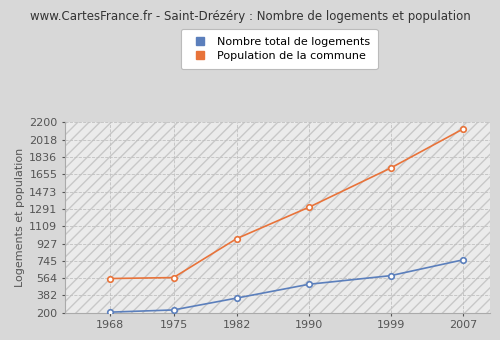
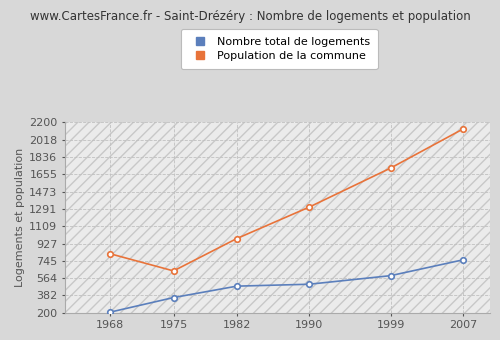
Population de la commune/1968: 560 -> 820
Nombre total de logements/1975: 230 -> 360
Population de la commune/1975: 570 -> 640
Nombre total de logements/1982: 360 -> 480
